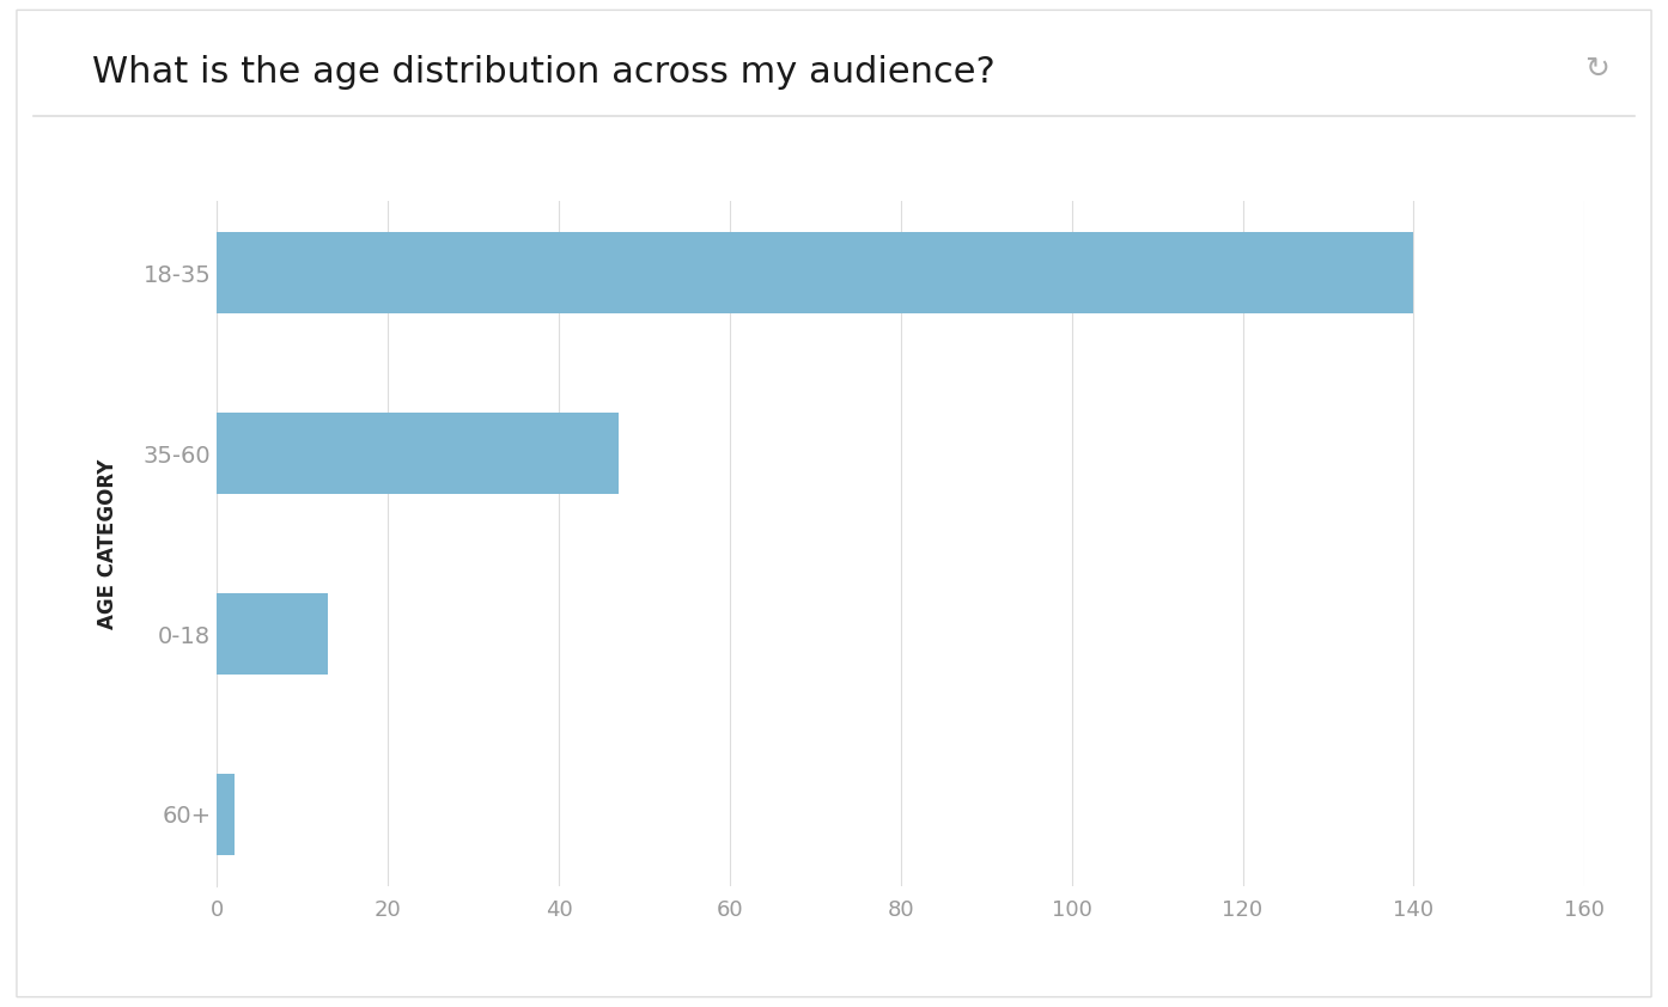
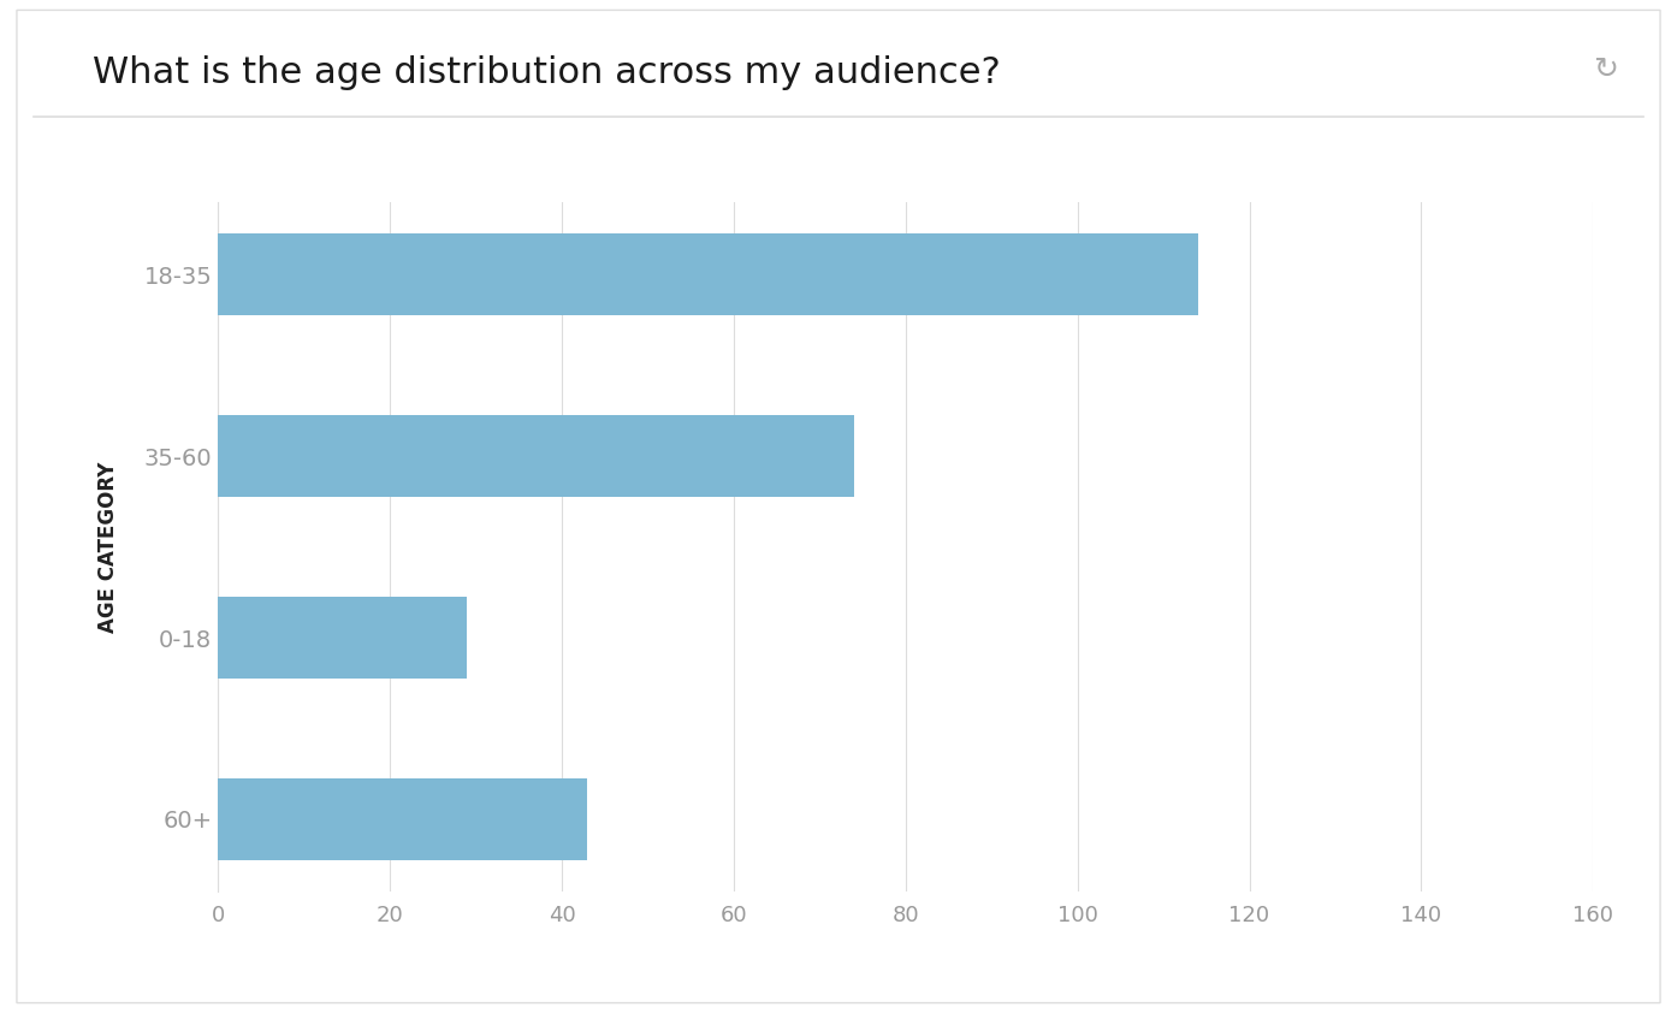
18-35: 140 -> 114
35-60: 47 -> 74
0-18: 13 -> 29
60+: 2 -> 43
